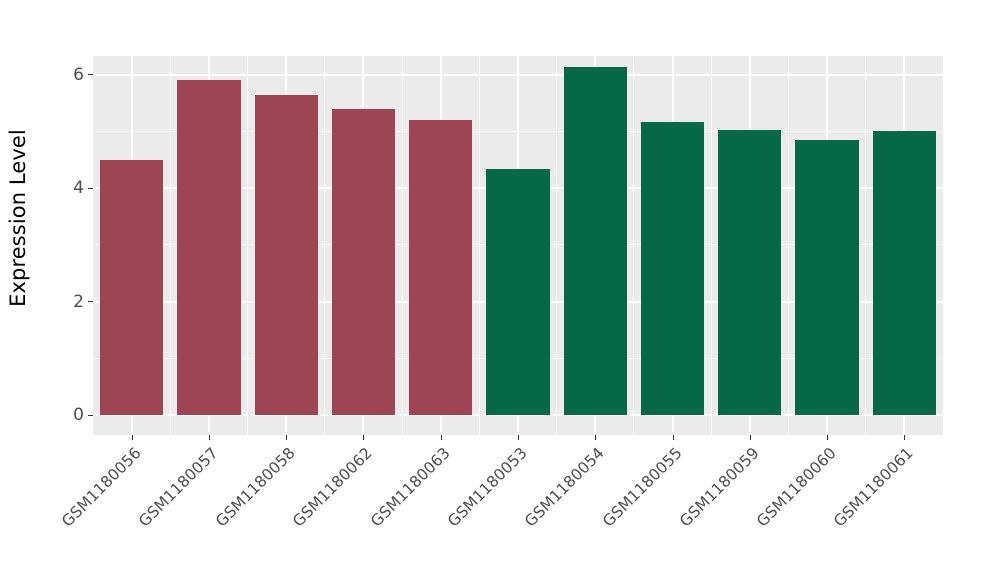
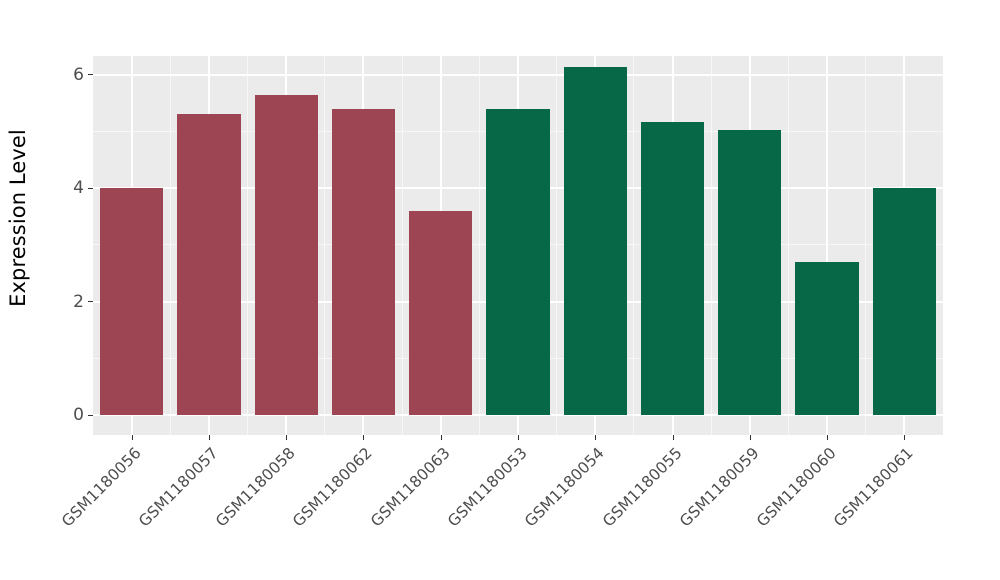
GSM1180056: 4.5 -> 4.0
GSM1180057: 5.9 -> 5.3
GSM1180063: 5.2 -> 3.6
GSM1180053: 4.3 -> 5.4
GSM1180060: 4.8 -> 2.7
GSM1180061: 5.0 -> 4.0
